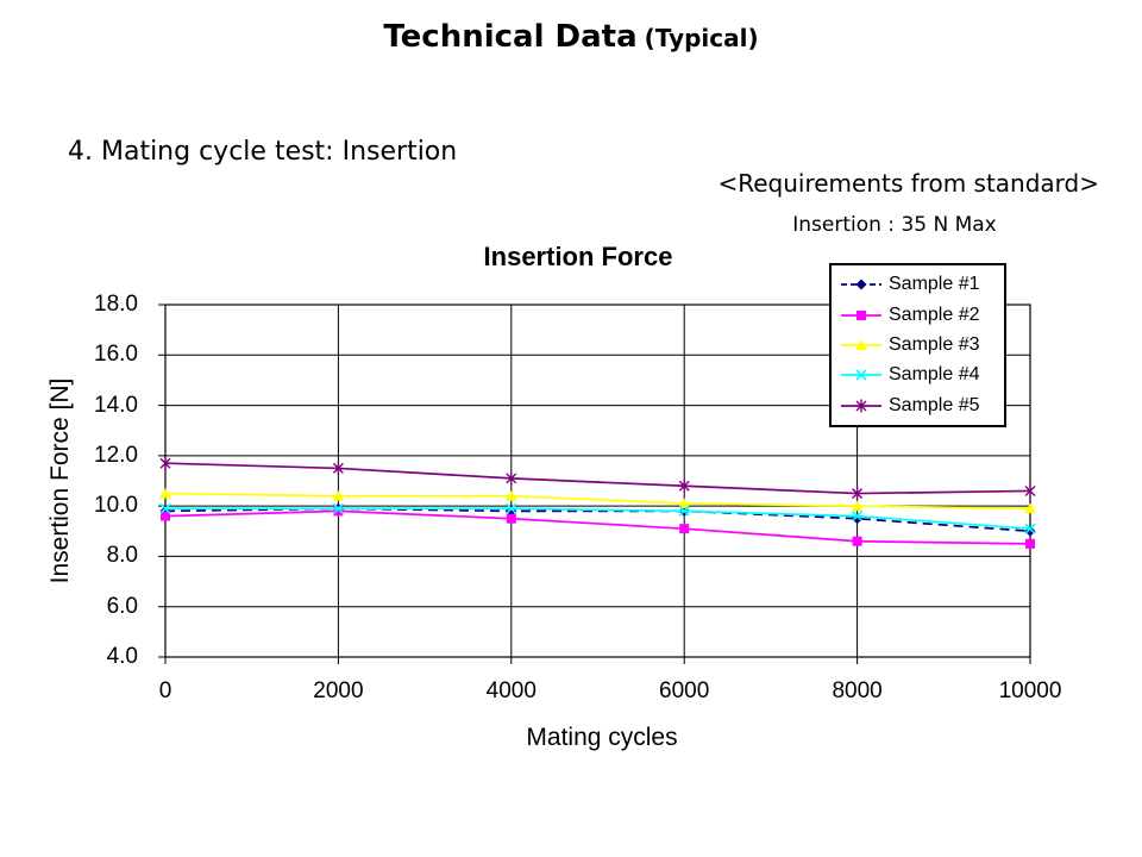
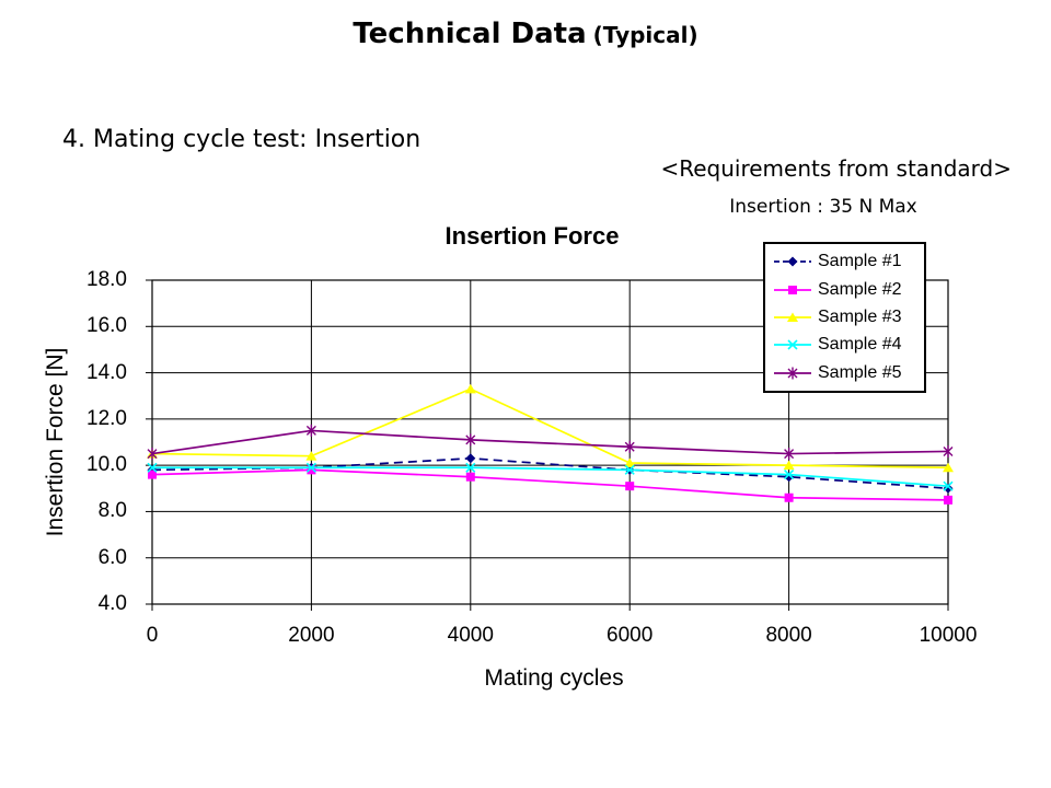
Sample #5/0: 11.7 -> 10.5
Sample #1/4000: 9.8 -> 10.3
Sample #3/4000: 10.4 -> 13.3
